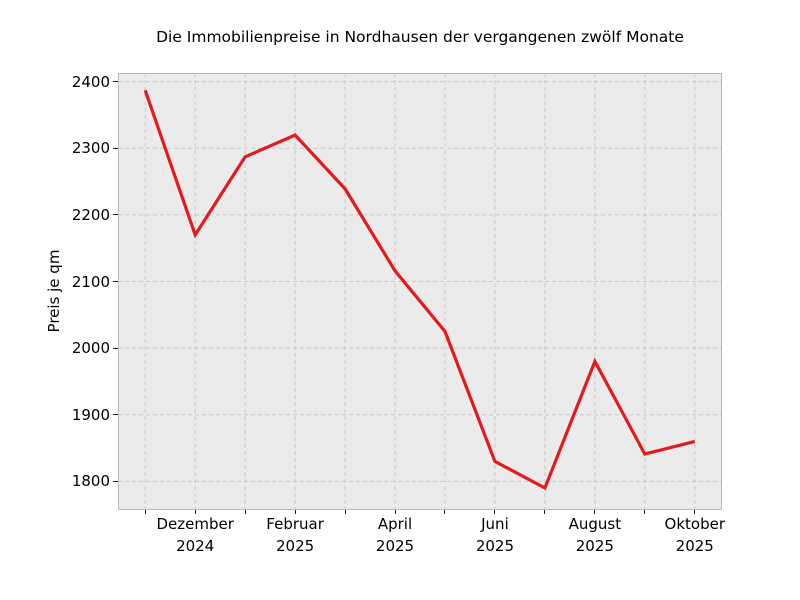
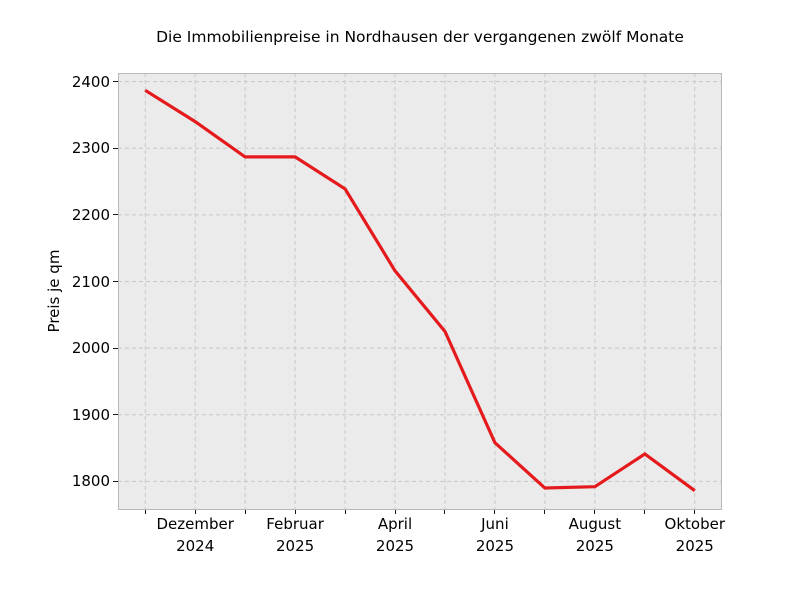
Dezember 2024: 2170 -> 2340
Februar 2025: 2320 -> 2290
Juni 2025: 1830 -> 1860
August 2025: 1980 -> 1790
Oktober 2025: 1860 -> 1790
